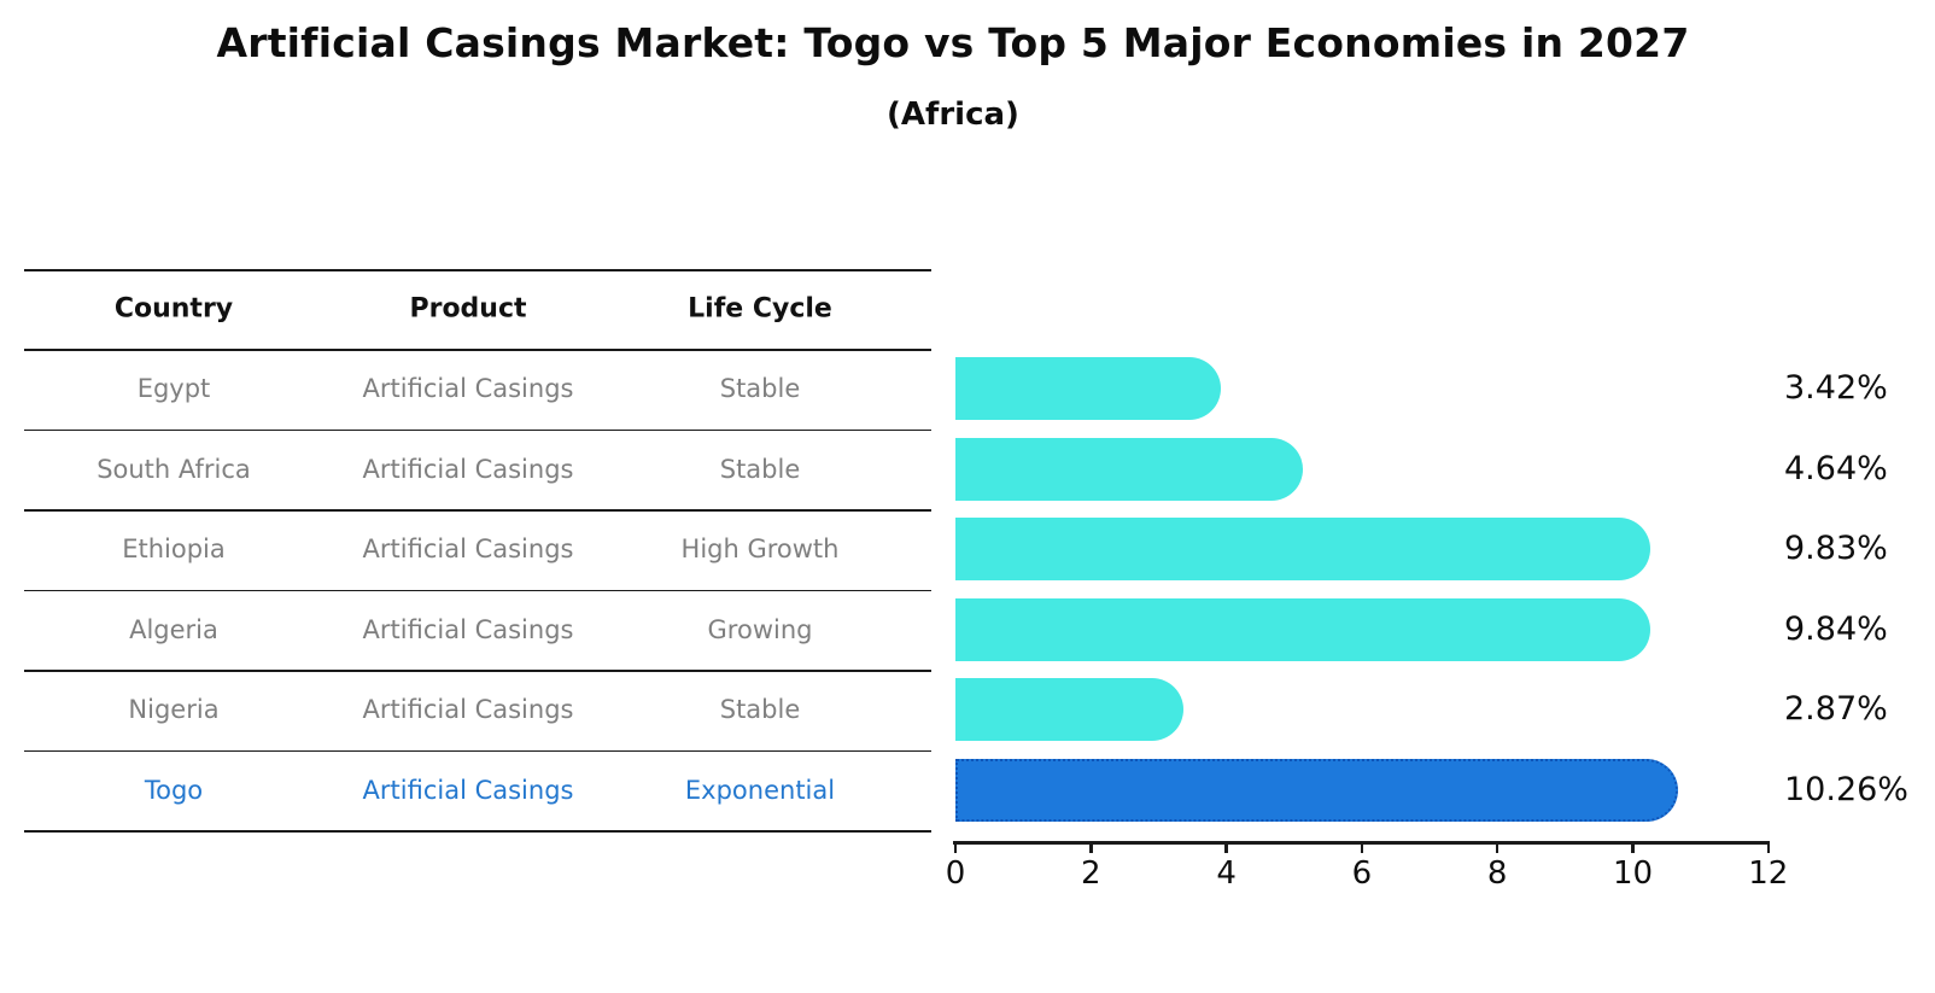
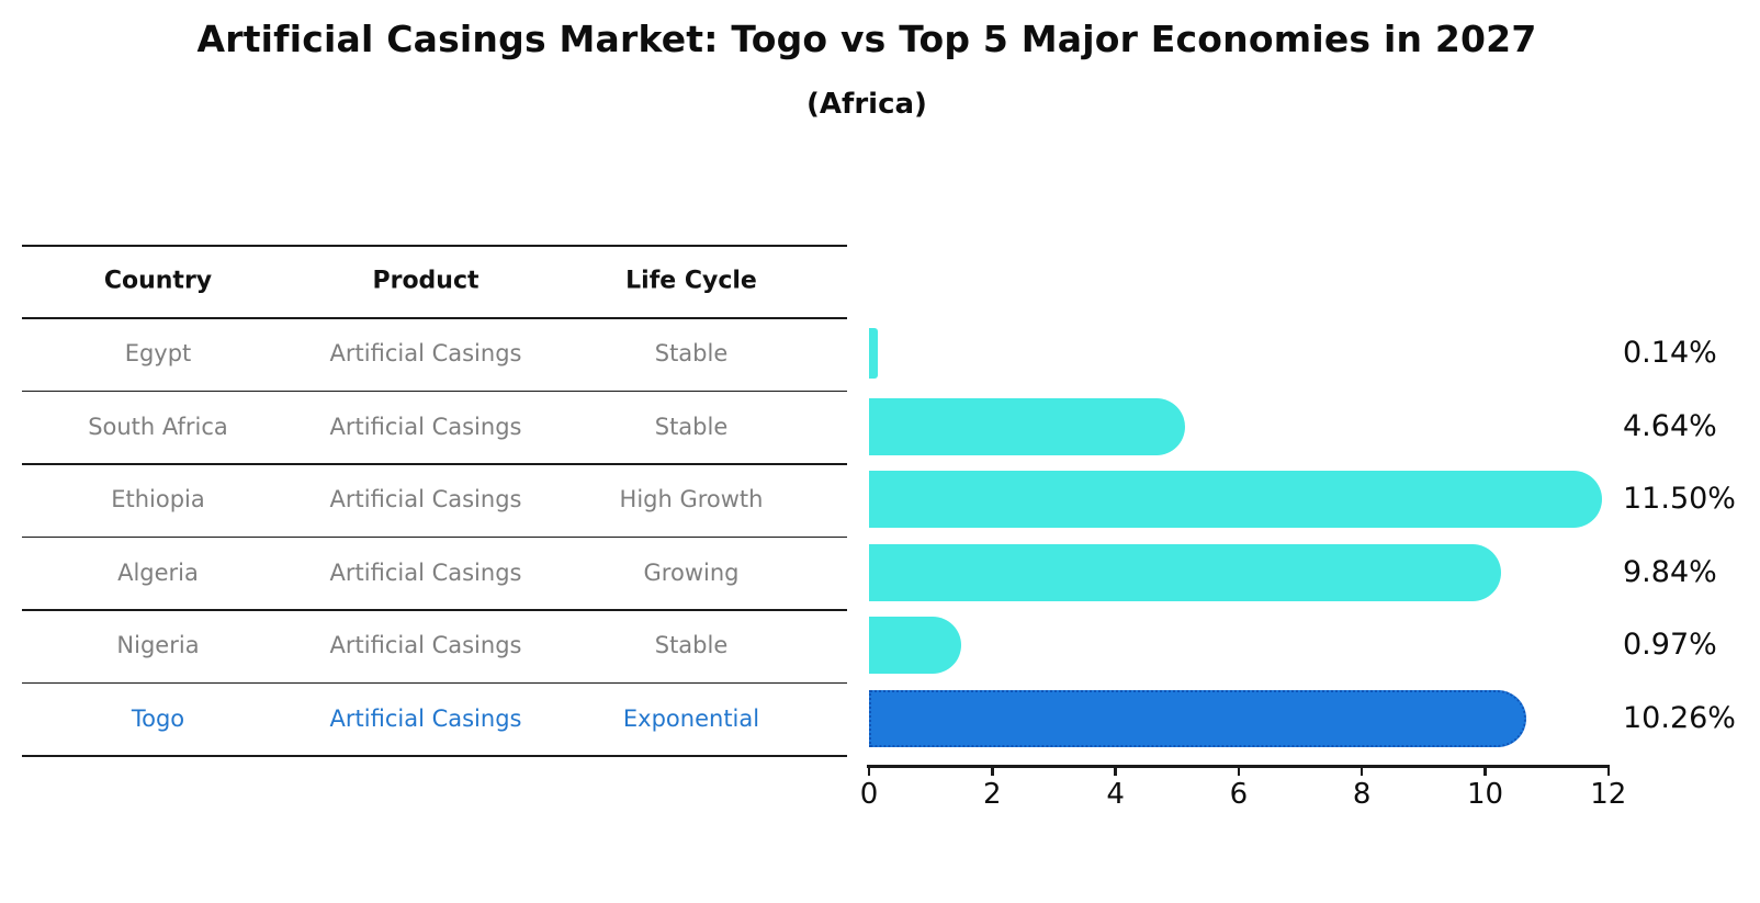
Egypt: 3.42% -> 0.14%
Ethiopia: 9.83% -> 11.50%
Nigeria: 2.87% -> 0.97%
